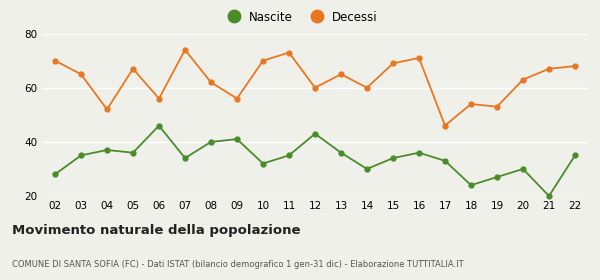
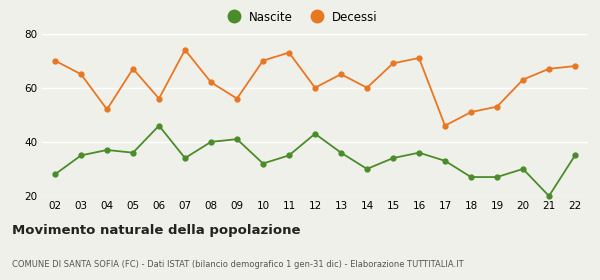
Nascite/18: 24 -> 27
Decessi/18: 54 -> 51
